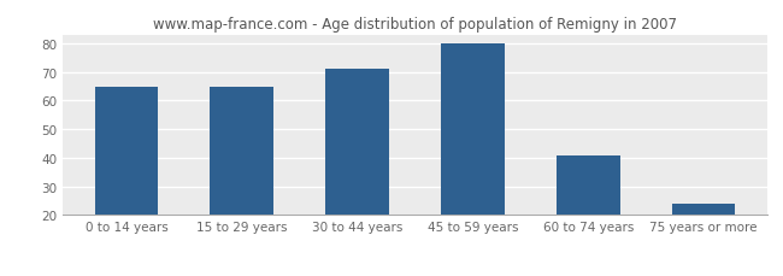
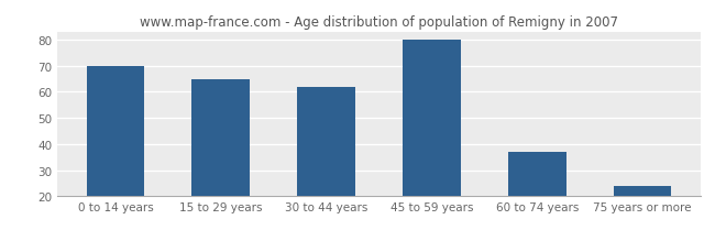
0 to 14 years: 65 -> 70
30 to 44 years: 71 -> 62
60 to 74 years: 41 -> 37
